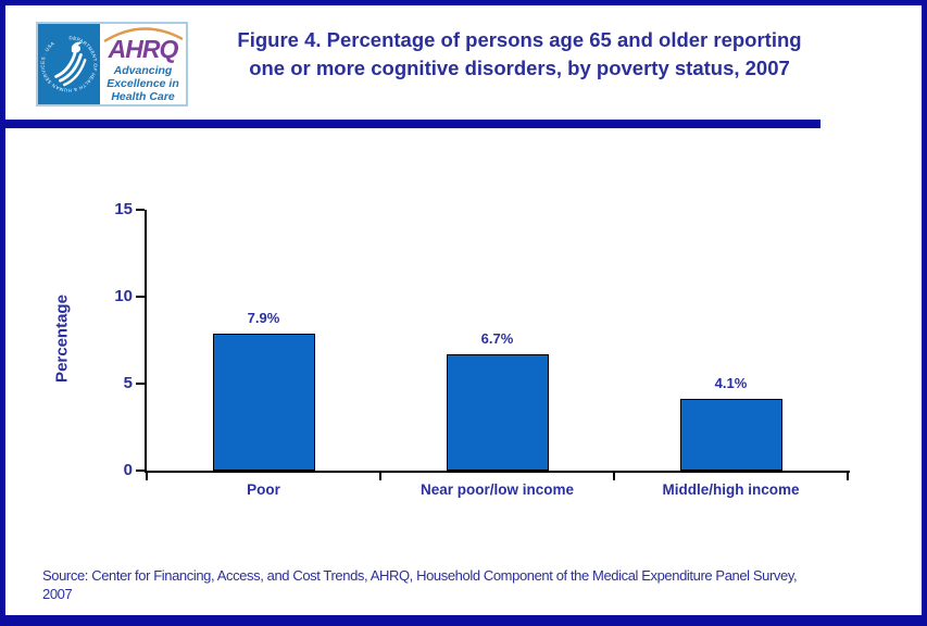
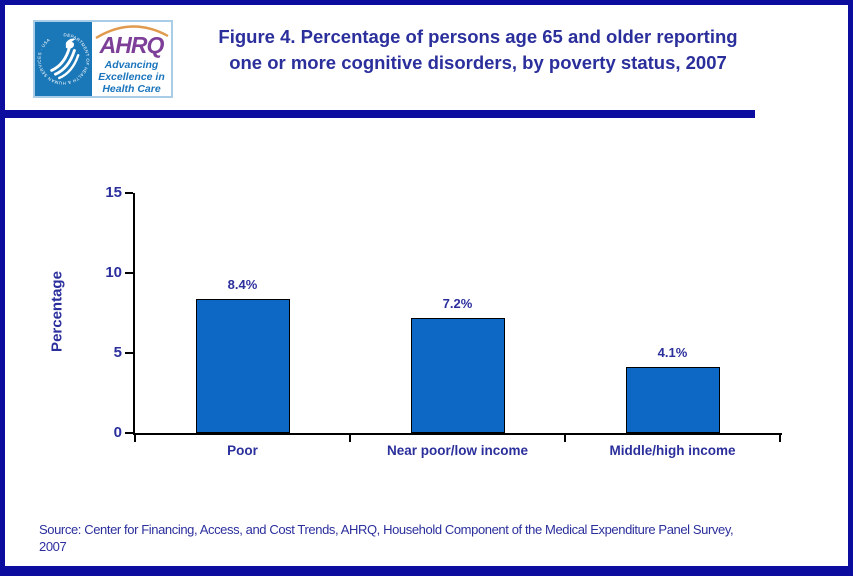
Poor: 7.9% -> 8.4%
Near poor/low income: 6.7% -> 7.2%
